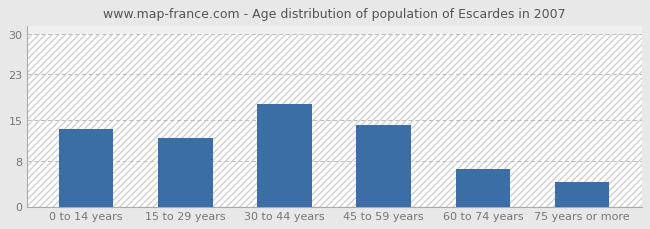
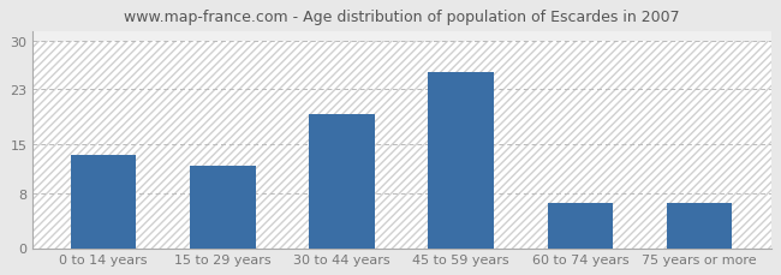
30 to 44 years: 17.8 -> 19.5
45 to 59 years: 14.2 -> 25.5
75 years or more: 4.2 -> 6.5
